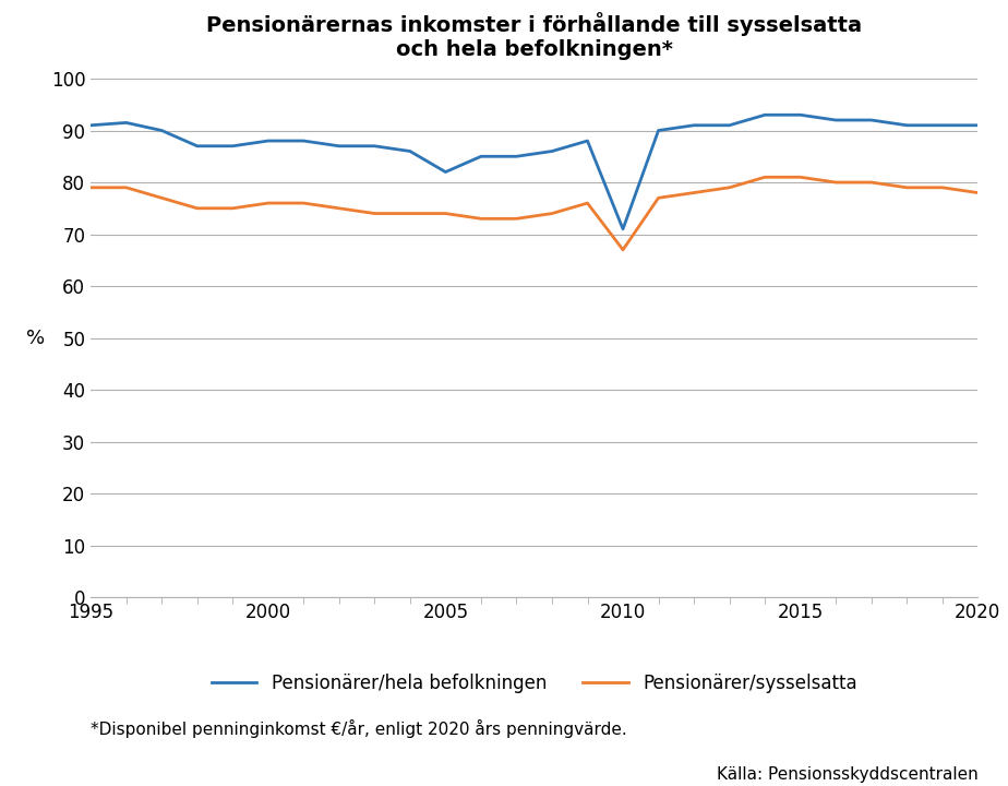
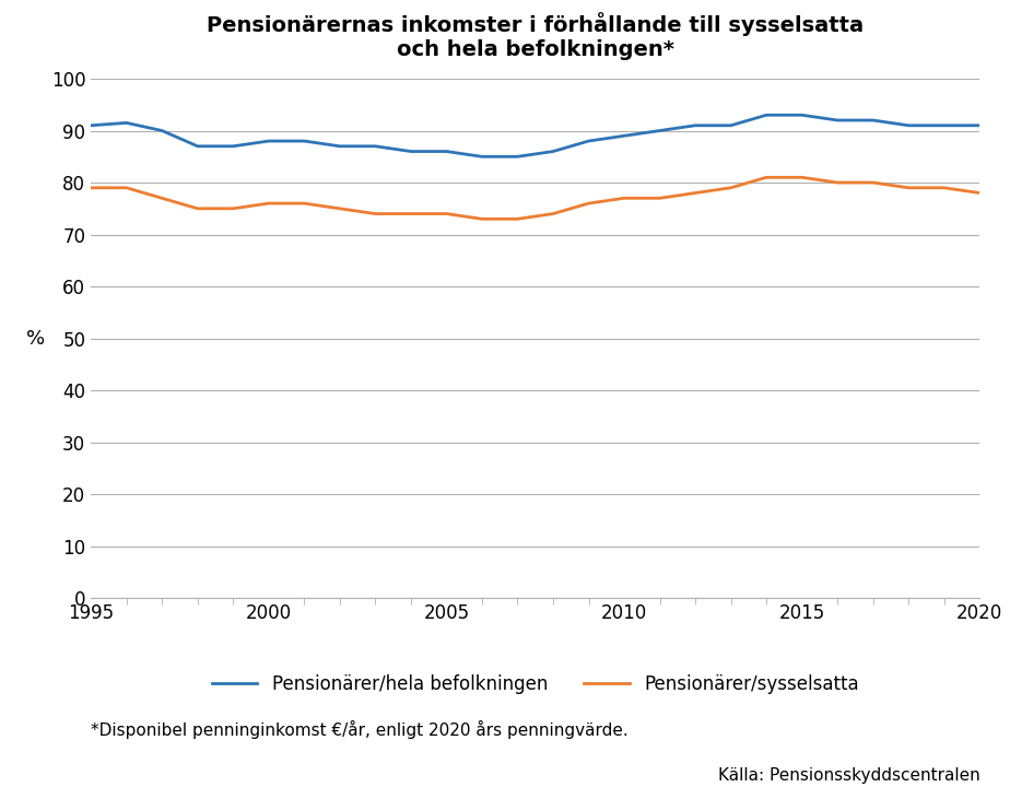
Pensionärer/hela befolkningen/2005: 82.0 -> 86.0
Pensionärer/hela befolkningen/2010: 71.0 -> 89.0
Pensionärer/sysselsatta/2010: 67 -> 77
